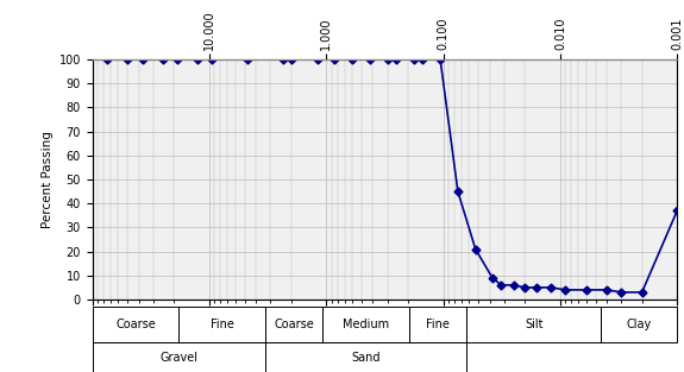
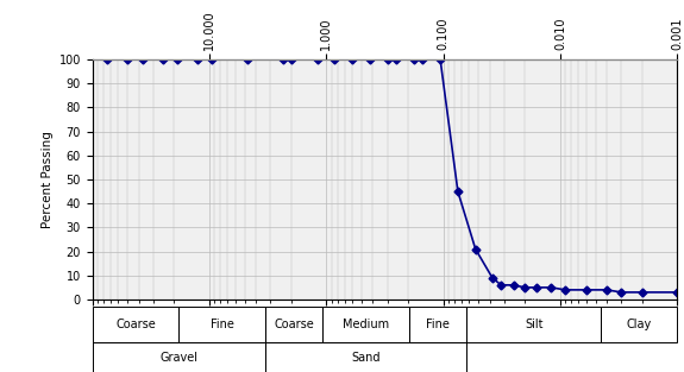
0.001: 37 -> 3
